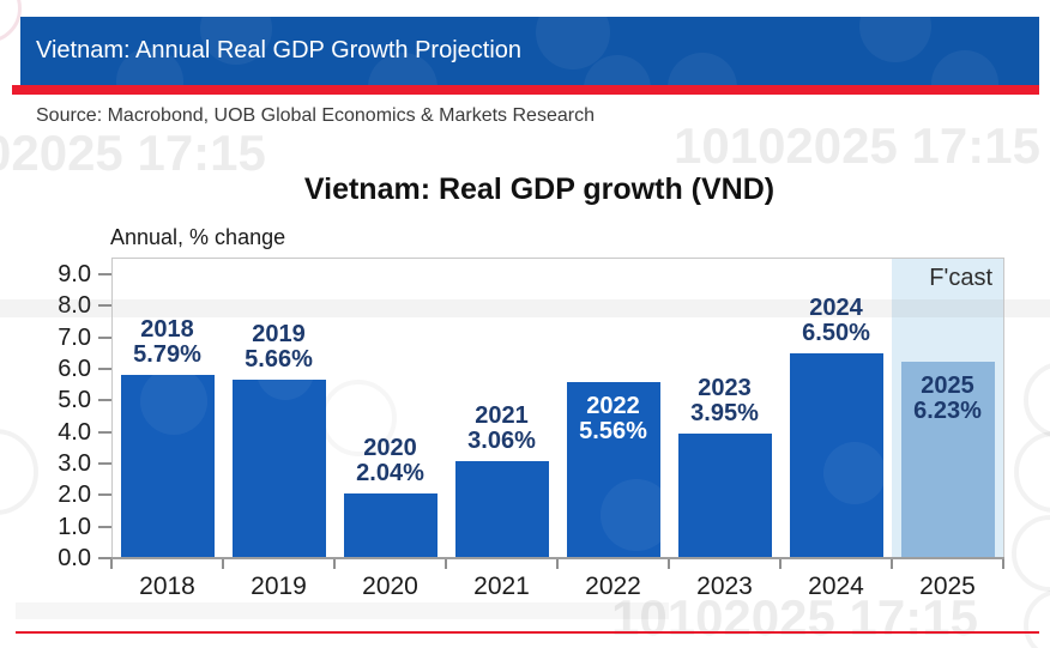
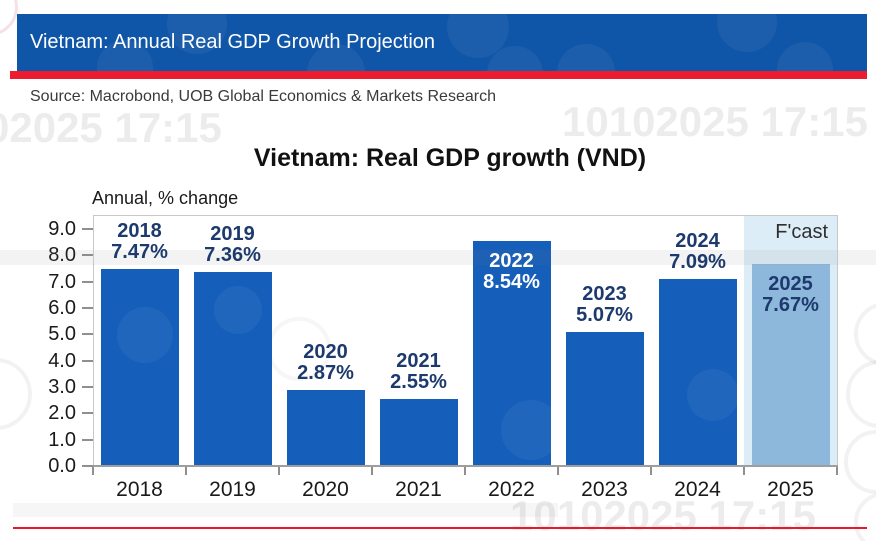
2018: 5.79% -> 7.47%
2019: 5.66% -> 7.36%
2020: 2.04% -> 2.87%
2021: 3.06% -> 2.55%
2022: 5.56% -> 8.54%
2023: 3.95% -> 5.07%
2024: 6.50% -> 7.09%
2025: 6.23% -> 7.67%
